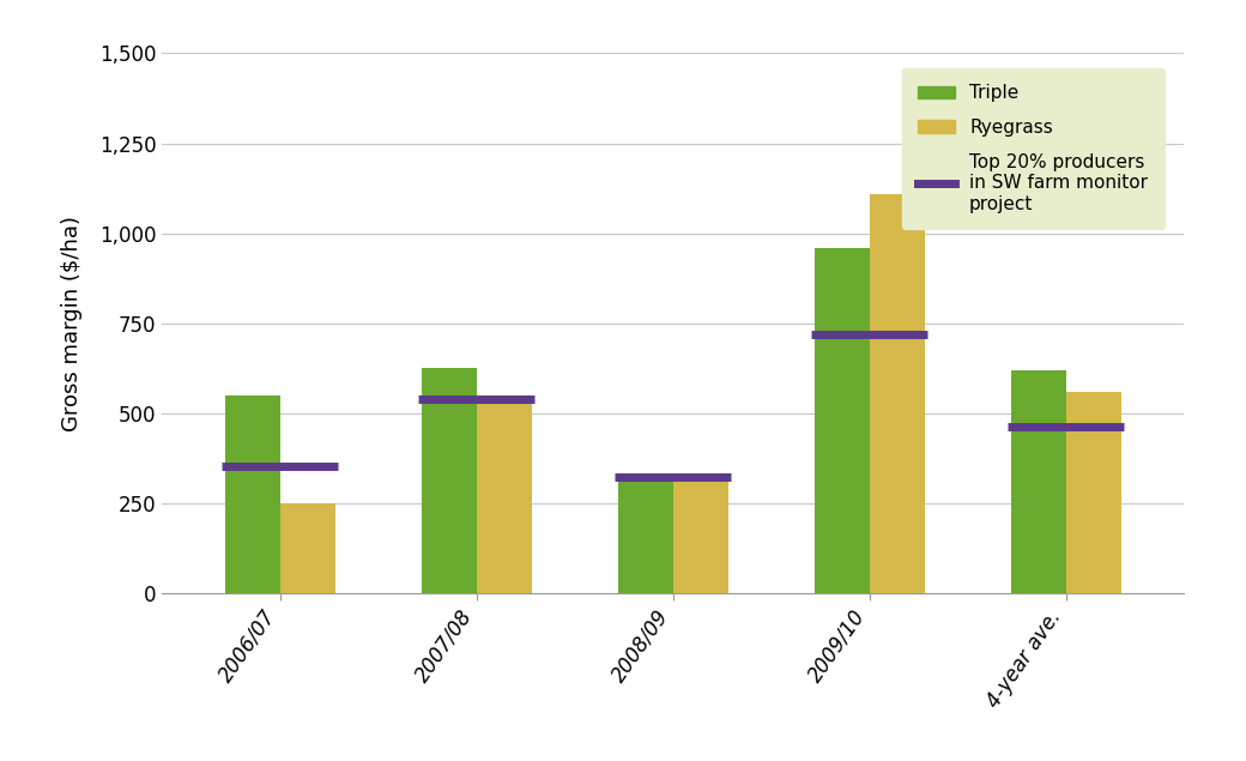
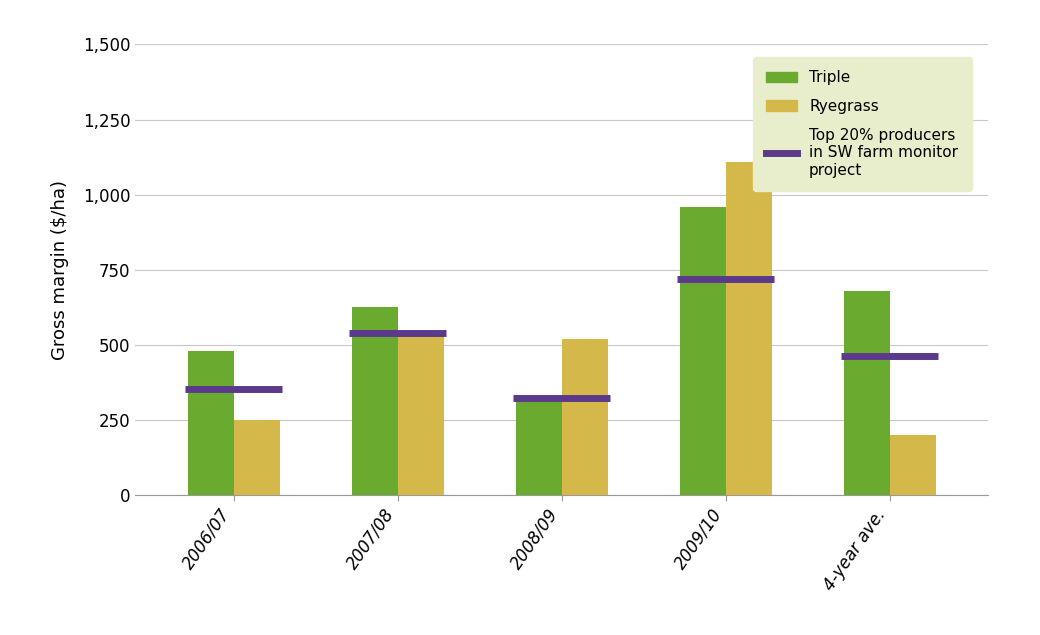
Triple/2006/07: 550 -> 480
Ryegrass/2008/09: 330 -> 520
Triple/4-year ave.: 620 -> 680
Ryegrass/4-year ave.: 560 -> 200
